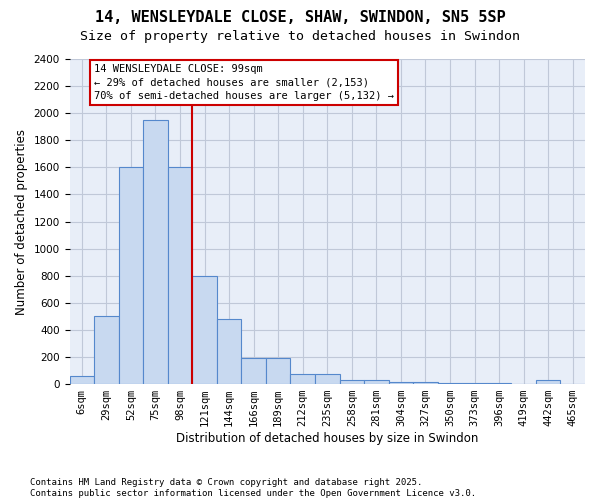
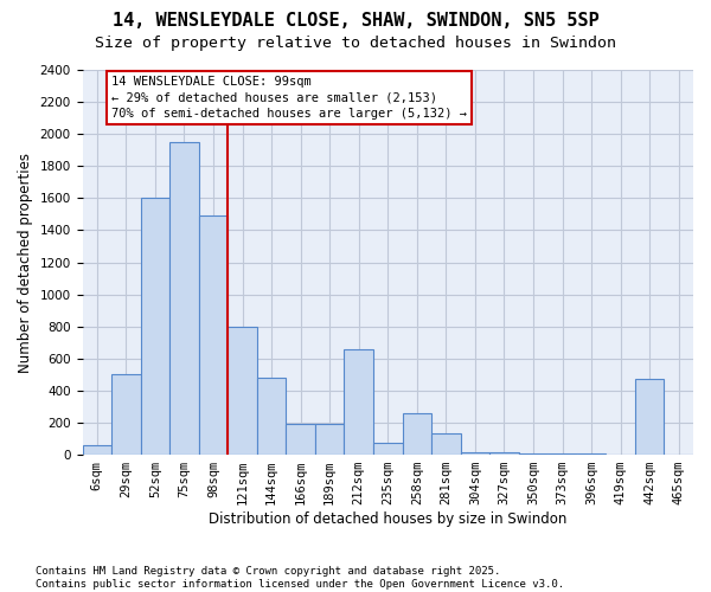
98sqm: 1600 -> 1490
212sqm: 80 -> 660
258sqm: 30 -> 260
281sqm: 30 -> 130
442sqm: 30 -> 470
